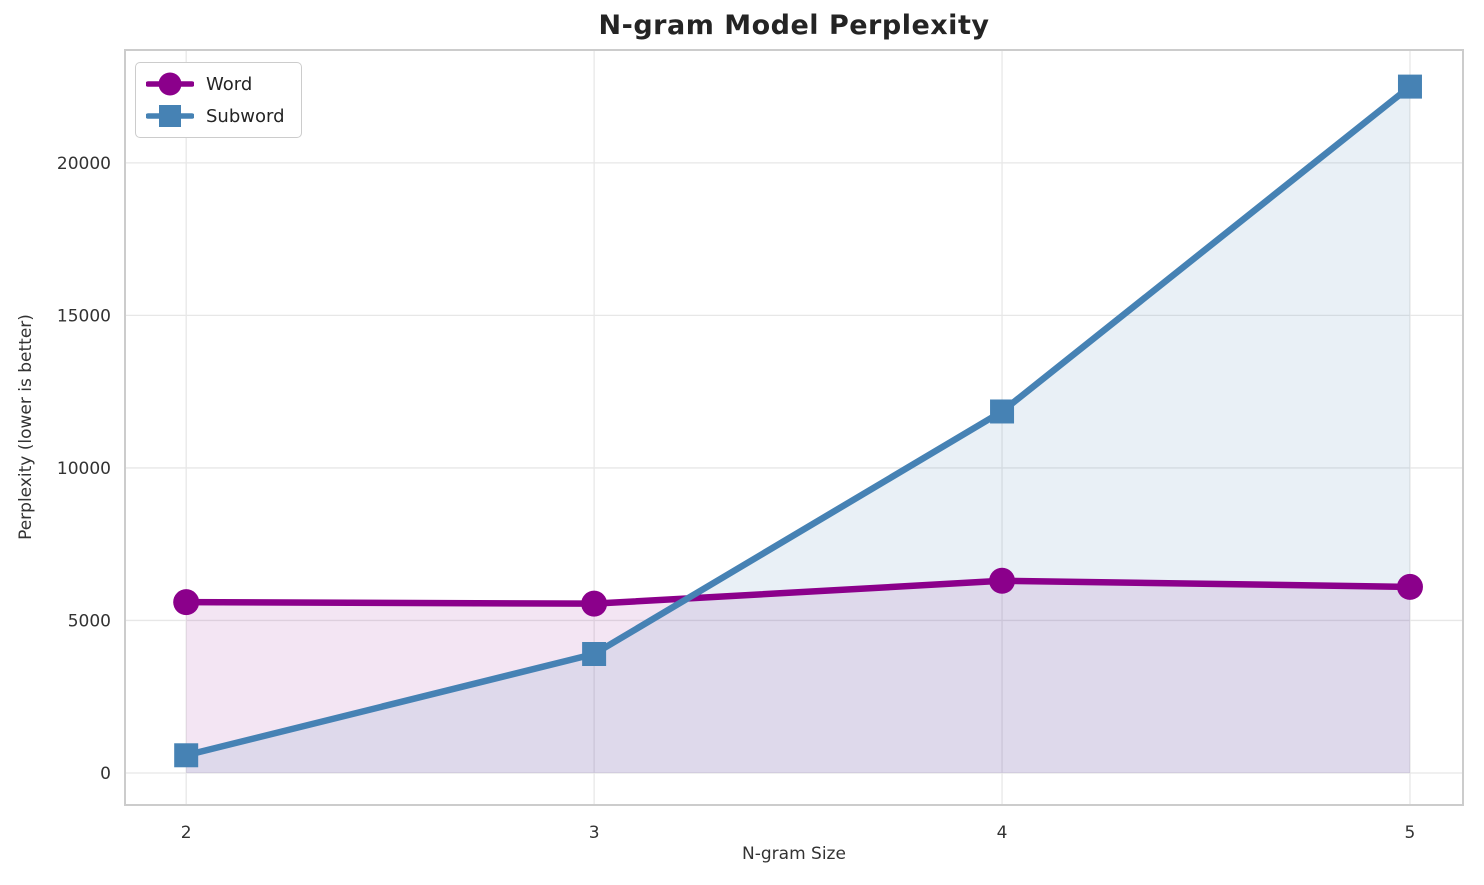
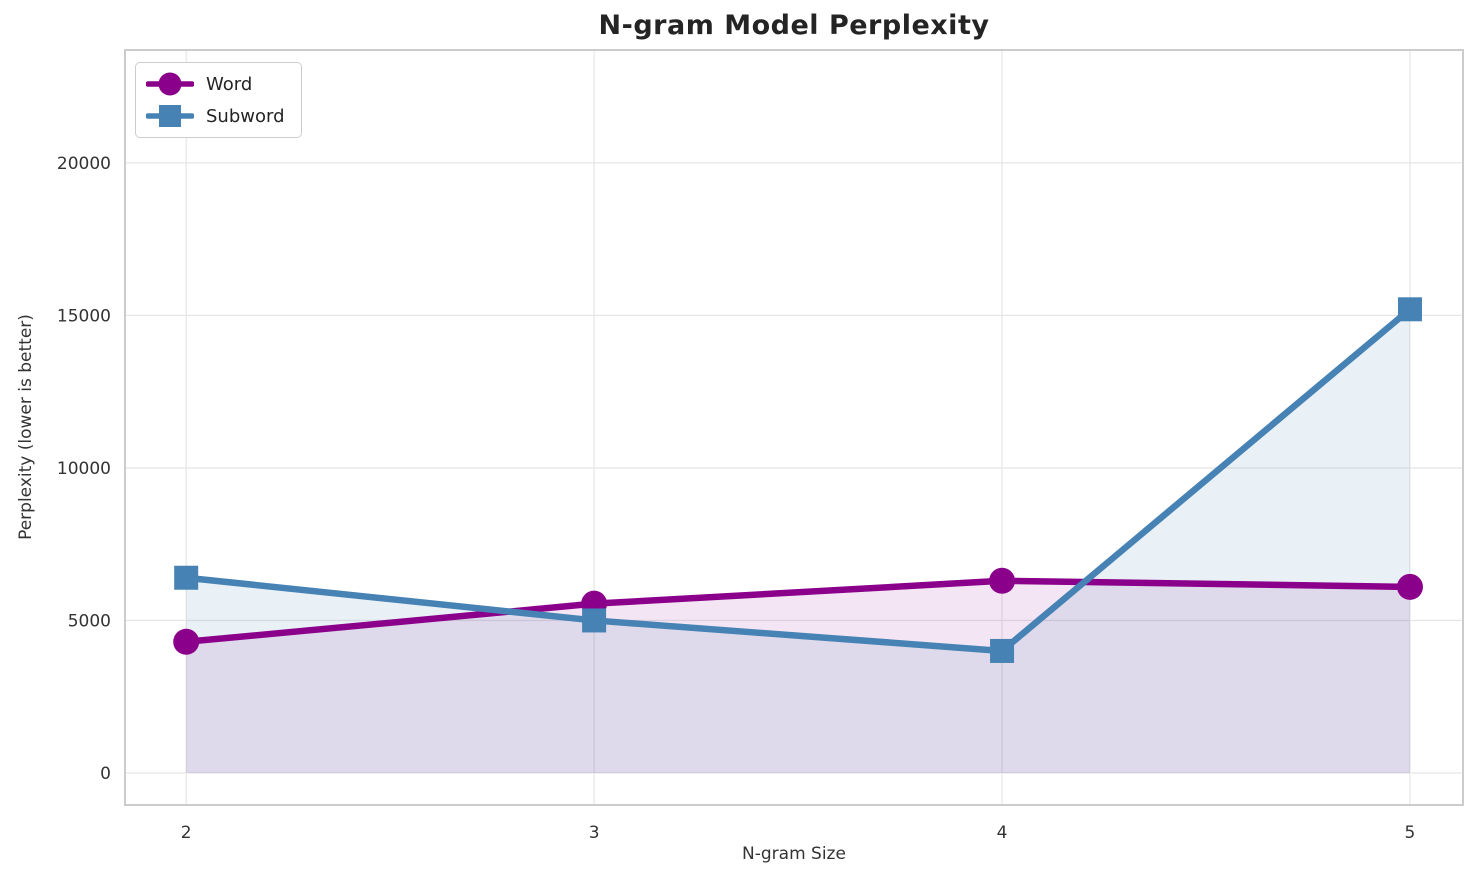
Word/2: 5600 -> 4300
Subword/2: 600 -> 6400
Subword/3: 3900 -> 5000
Subword/4: 11800 -> 4000
Subword/5: 22500 -> 15200
